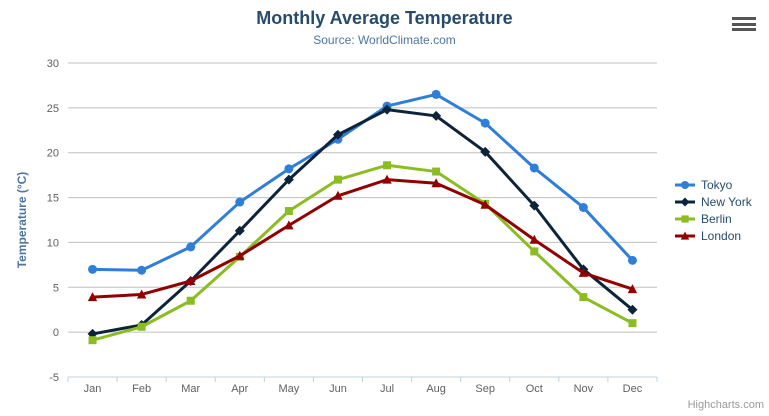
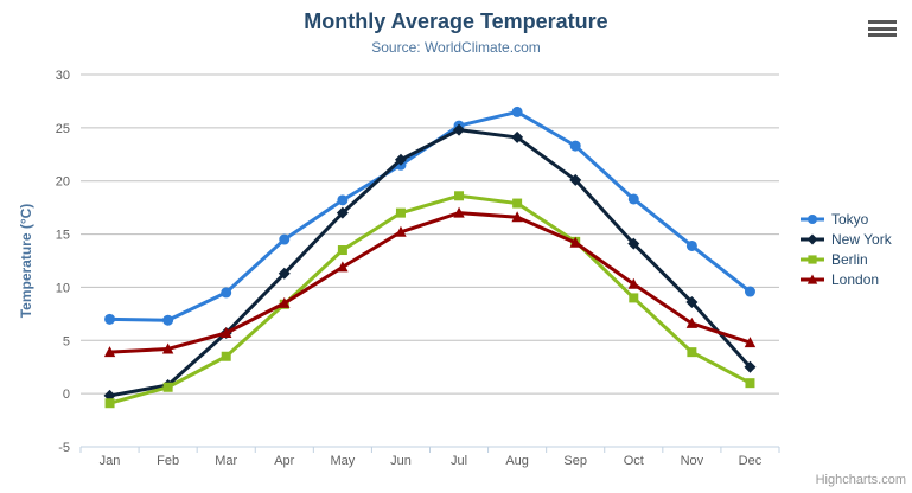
New York/Nov: 7 -> 9
Tokyo/Dec: 8 -> 10
